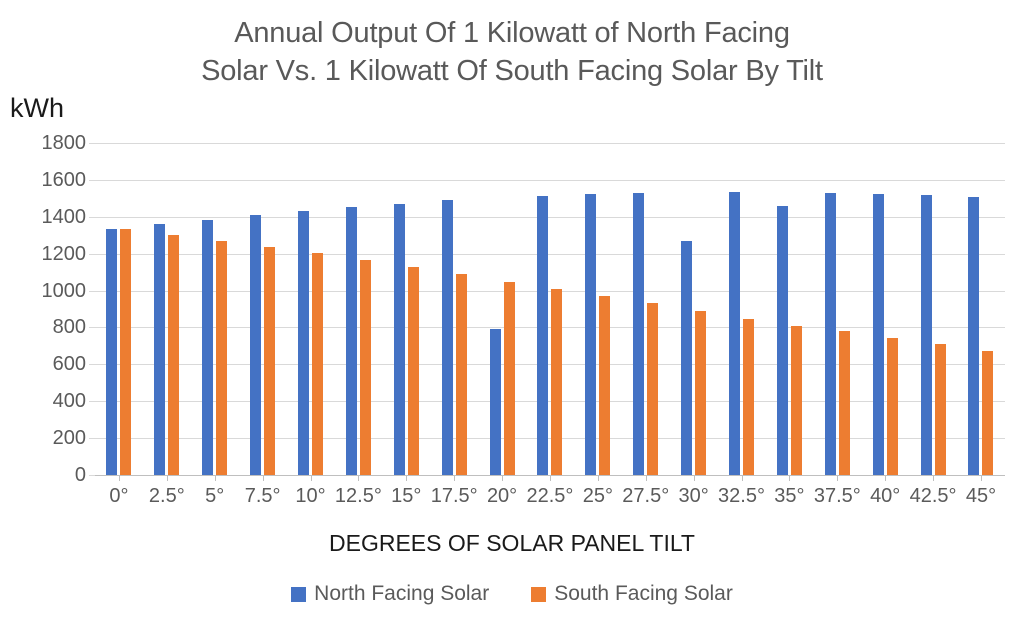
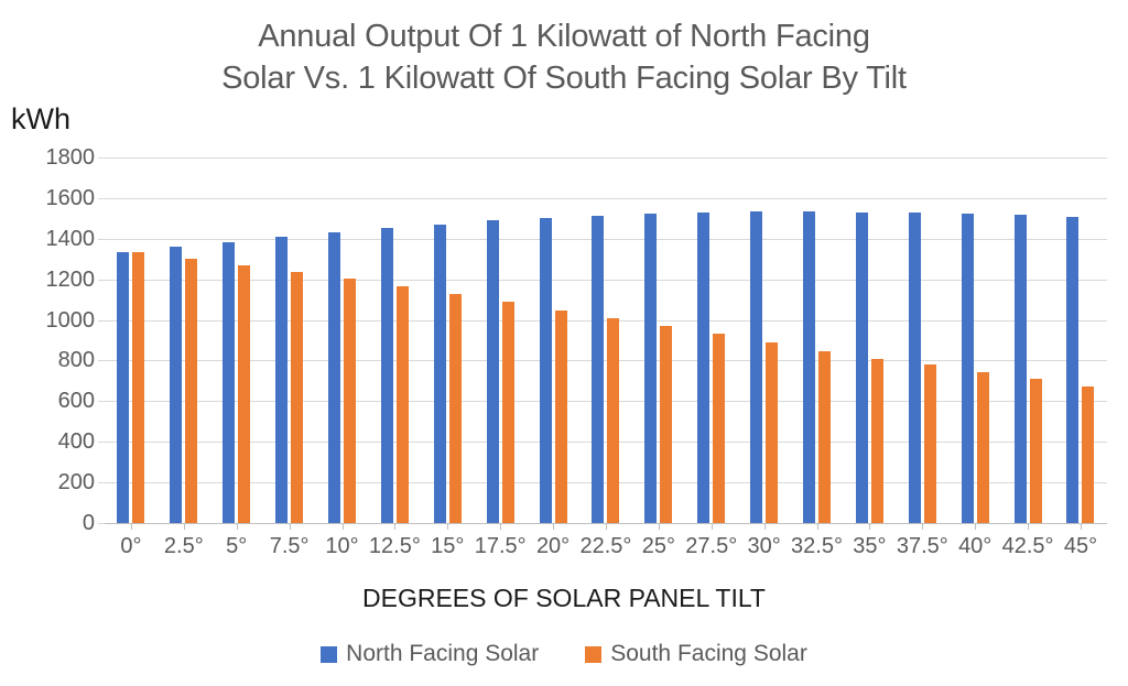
North Facing Solar/20°: 790 -> 1500
North Facing Solar/30°: 1270 -> 1530
North Facing Solar/35°: 1460 -> 1530
